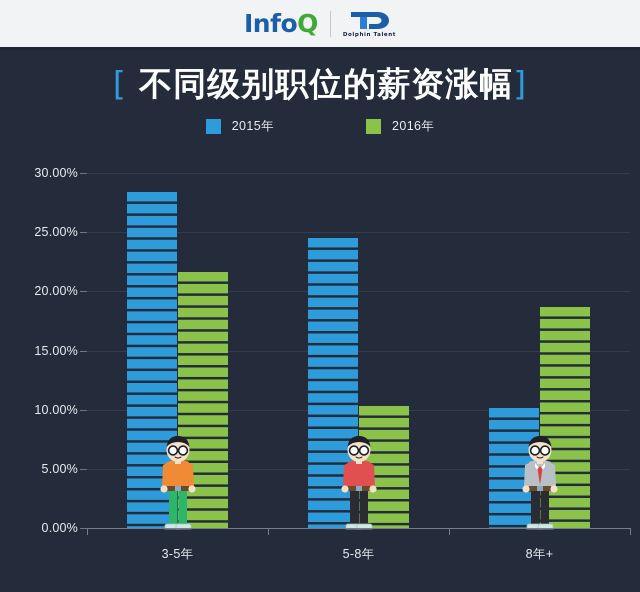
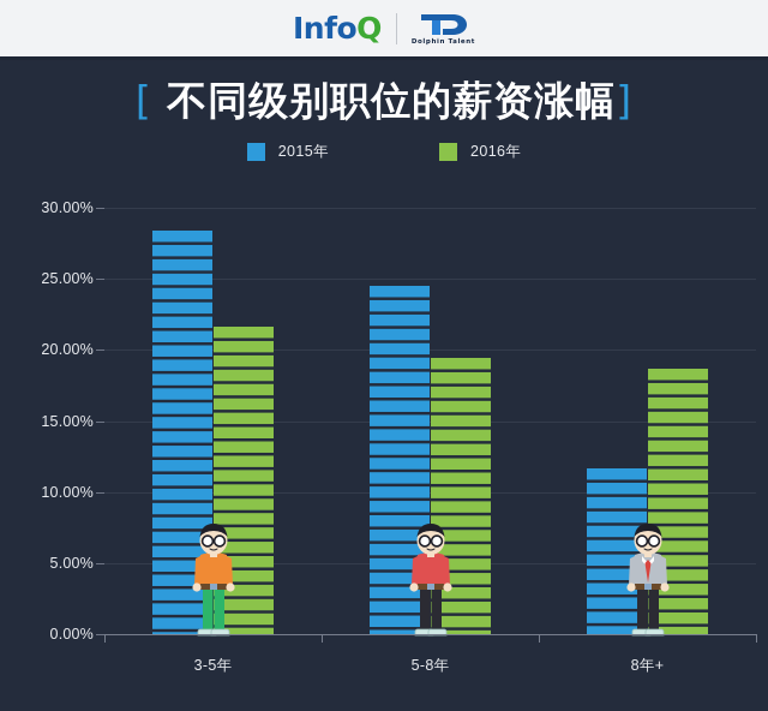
2016年/5-8年: 10.3% -> 19.4%
2015年/8年+: 10.1% -> 11.7%
